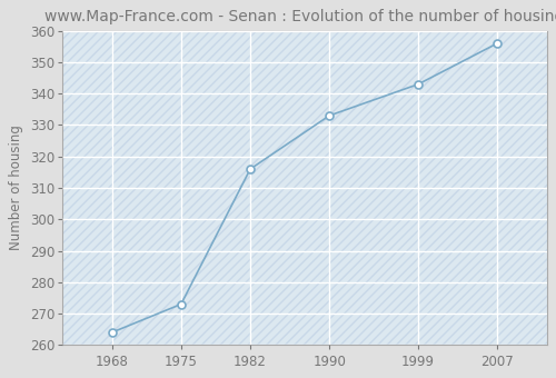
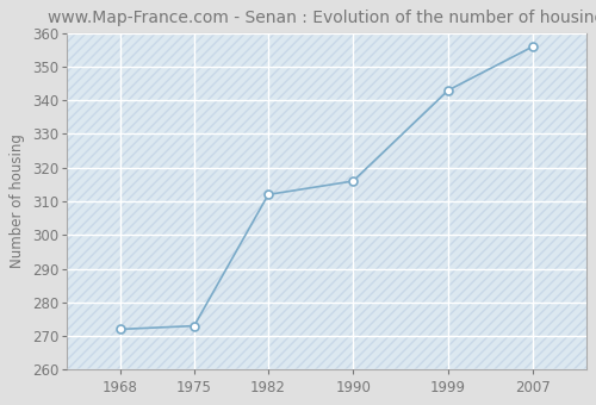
1968: 264 -> 272
1982: 316 -> 312
1990: 333 -> 316
